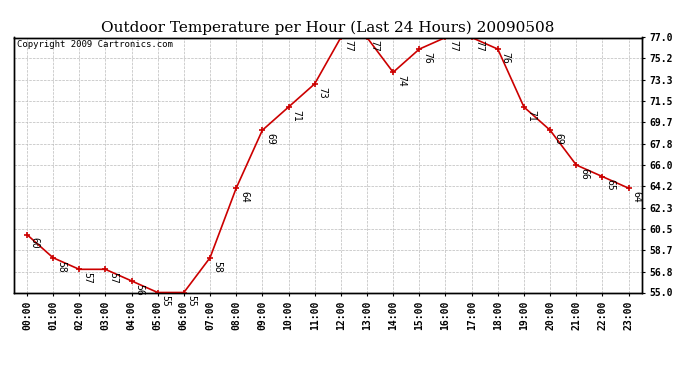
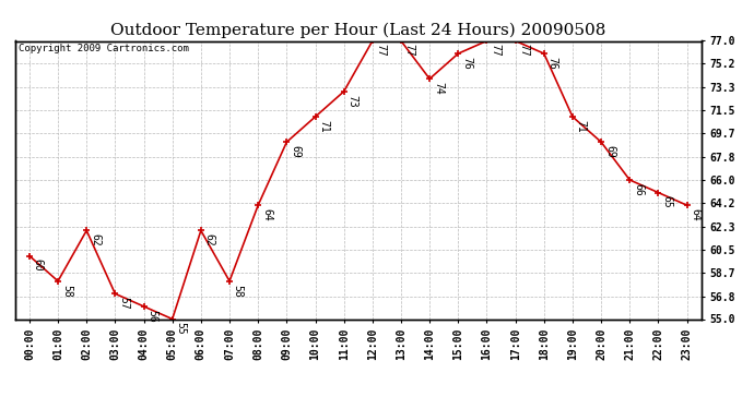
02:00: 57 -> 62
06:00: 55 -> 62
